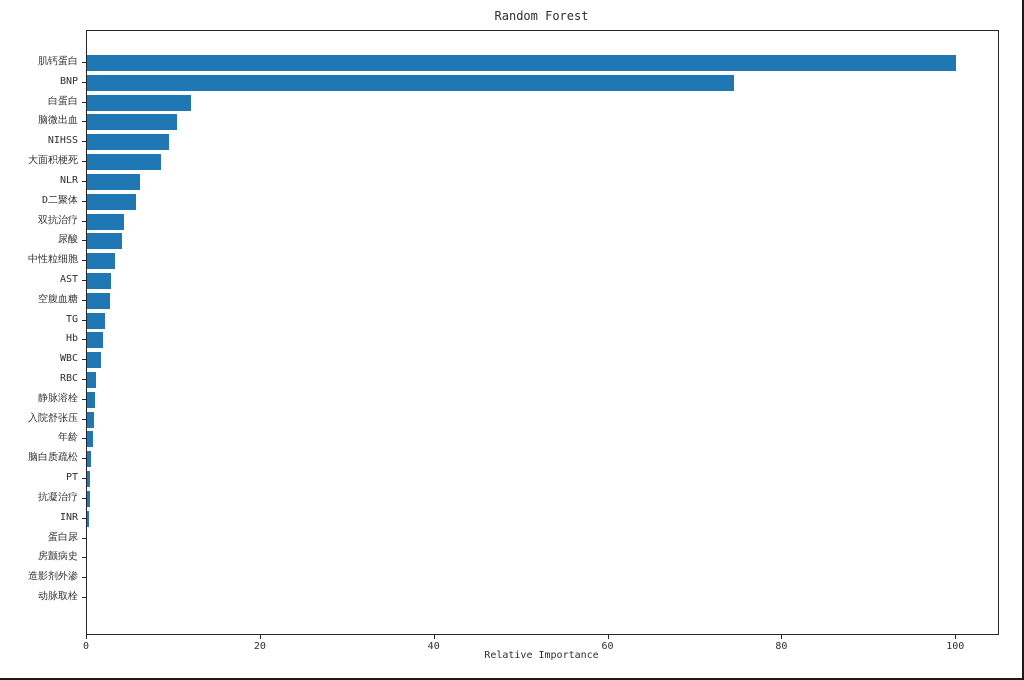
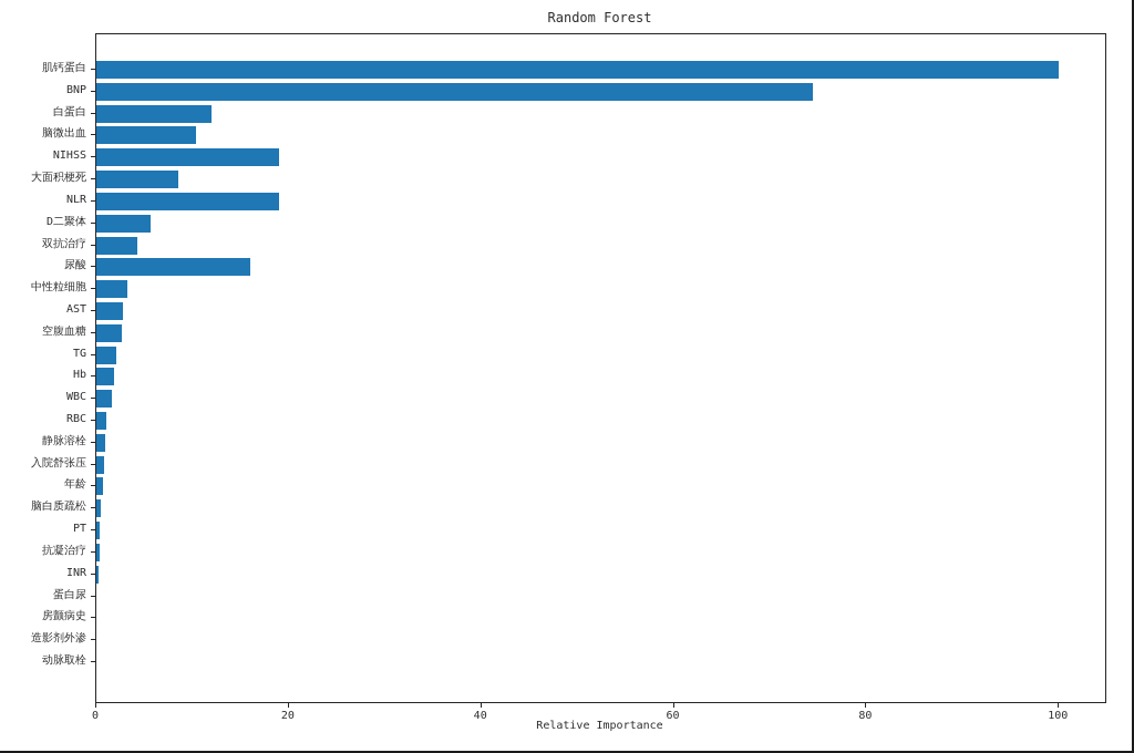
NIHSS: 9 -> 19
NLR: 6 -> 19
尿酸: 4 -> 16
